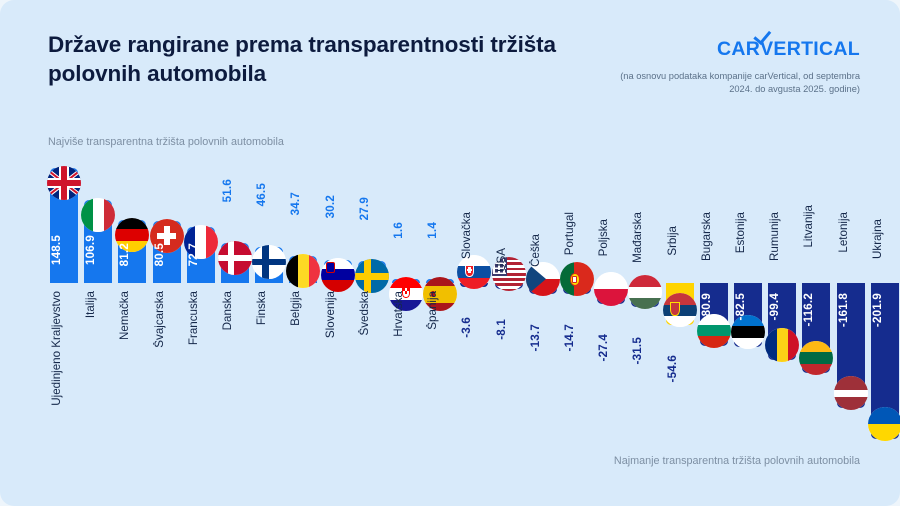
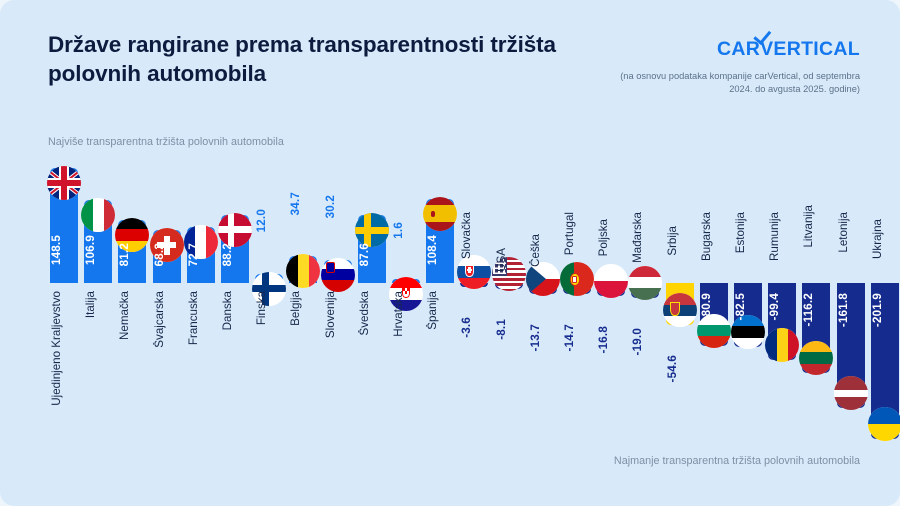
Švajcarska: 80.5 -> 68.2
Danska: 51.6 -> 88.2
Finska: 46.5 -> 12.0
Švedska: 27.9 -> 87.6
Španija: 1.4 -> 108.4
Poljska: -27.4 -> -16.8
Mađarska: -31.5 -> -19.0
